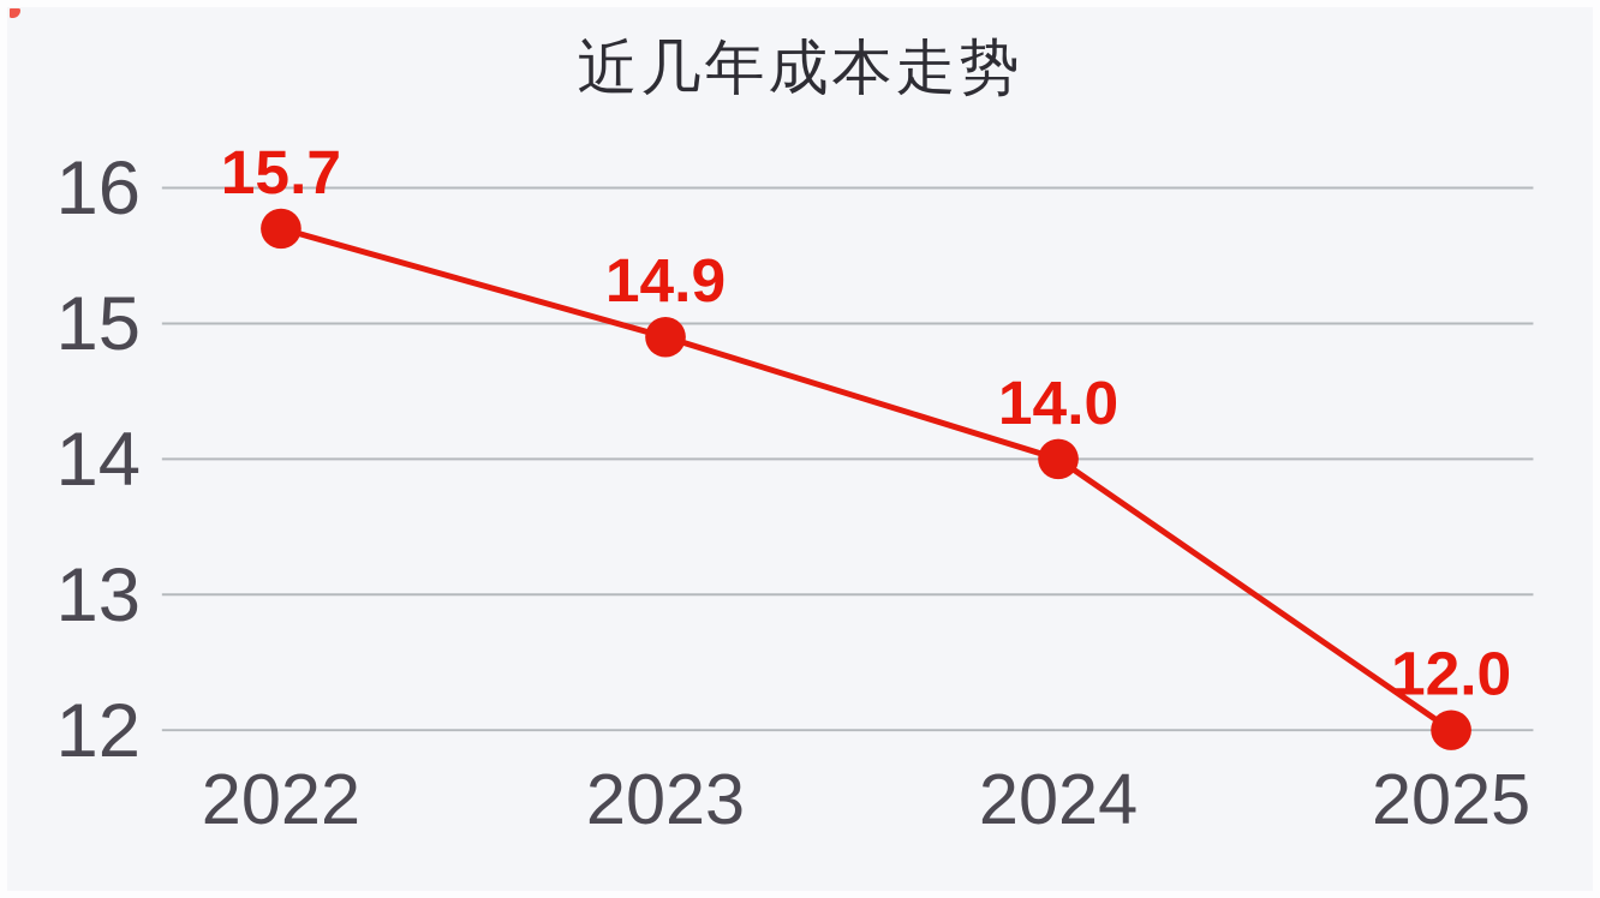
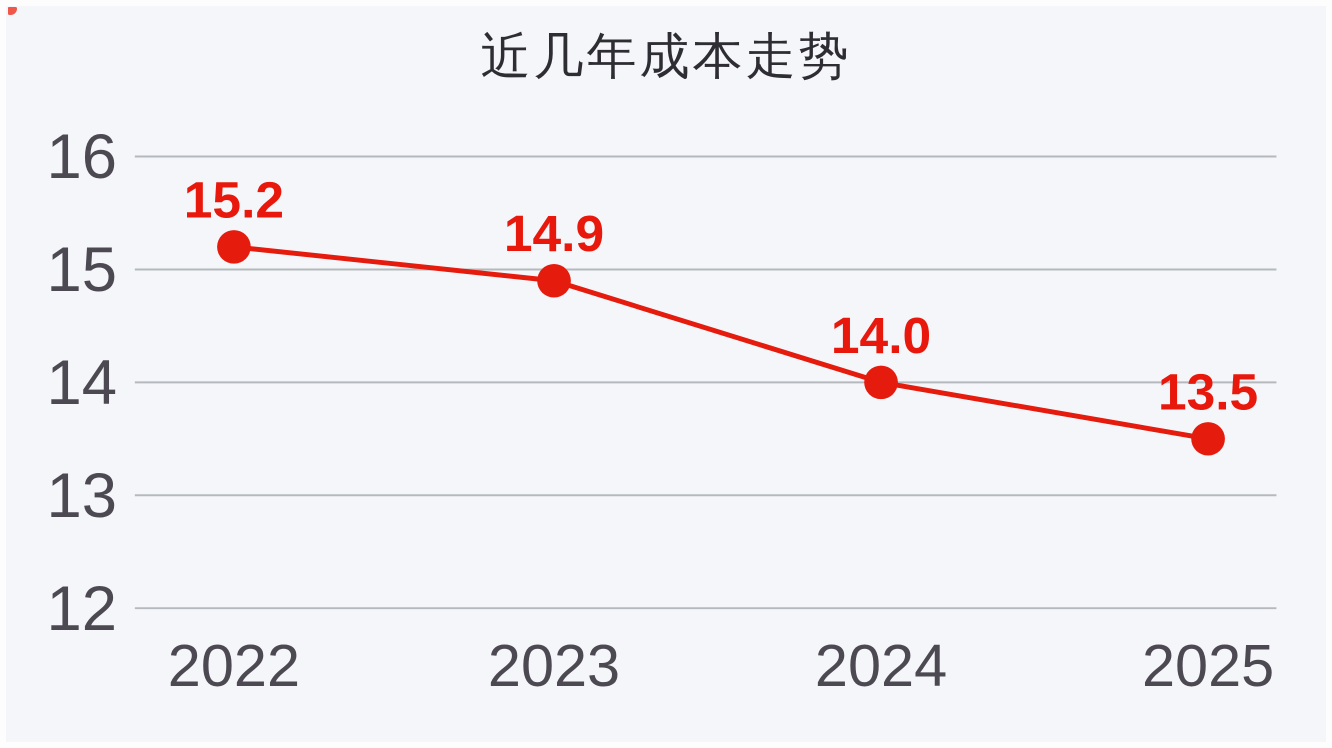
2022: 15.7 -> 15.2
2025: 12.0 -> 13.5
